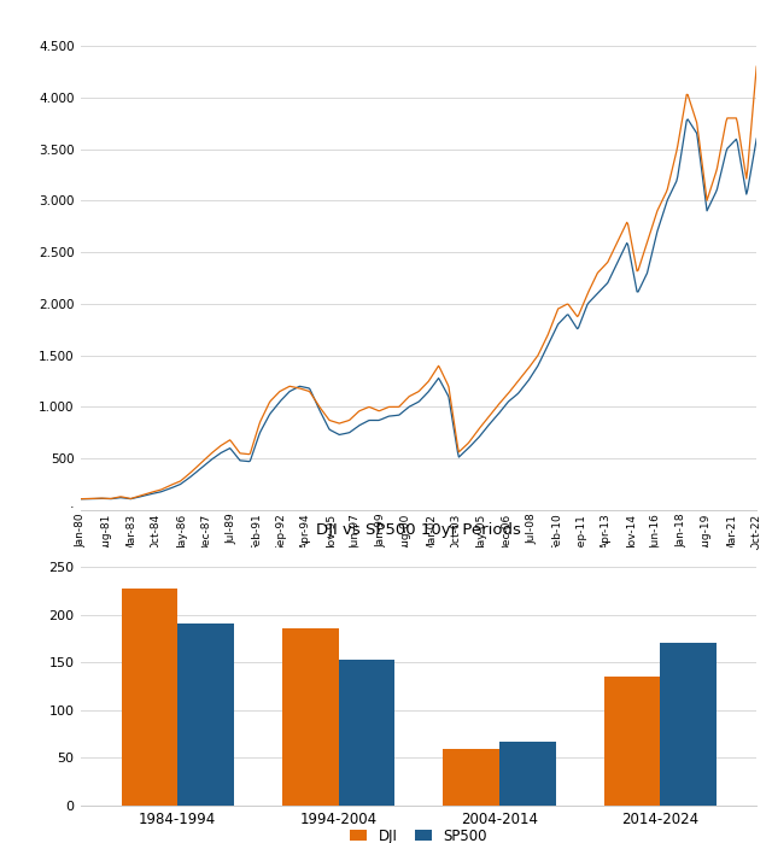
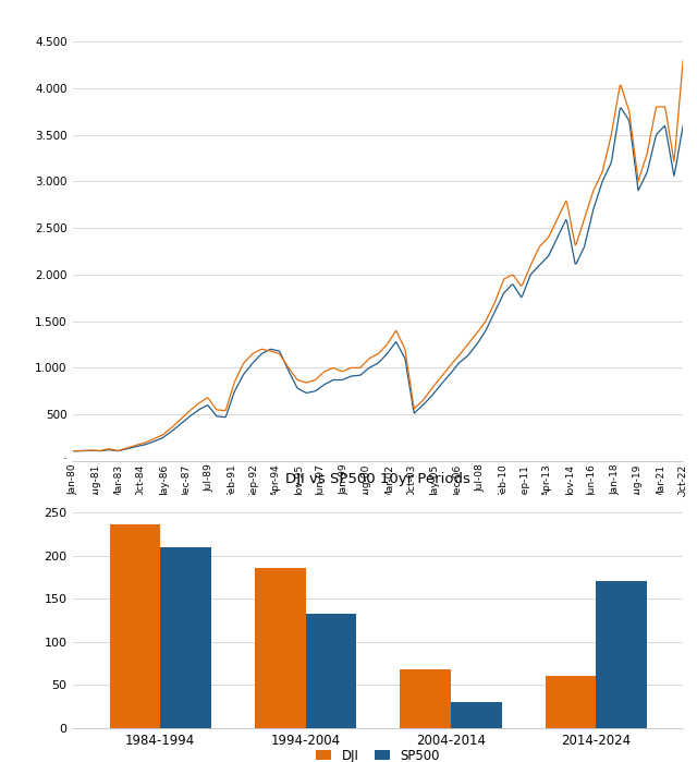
DJI vs SP500 10yr Periods/DJI/1984-1994: 227 -> 236
DJI vs SP500 10yr Periods/SP500/1984-1994: 191 -> 210
DJI vs SP500 10yr Periods/SP500/1994-2004: 153 -> 132
DJI vs SP500 10yr Periods/DJI/2004-2014: 59 -> 68
DJI vs SP500 10yr Periods/SP500/2004-2014: 67 -> 30
DJI vs SP500 10yr Periods/DJI/2014-2024: 135 -> 60
